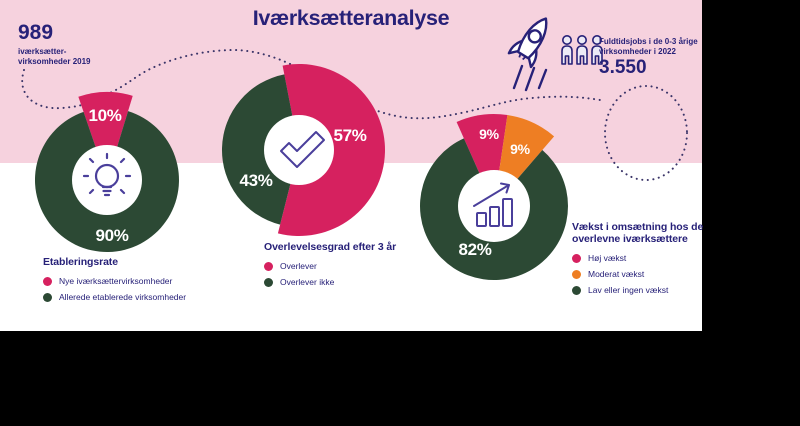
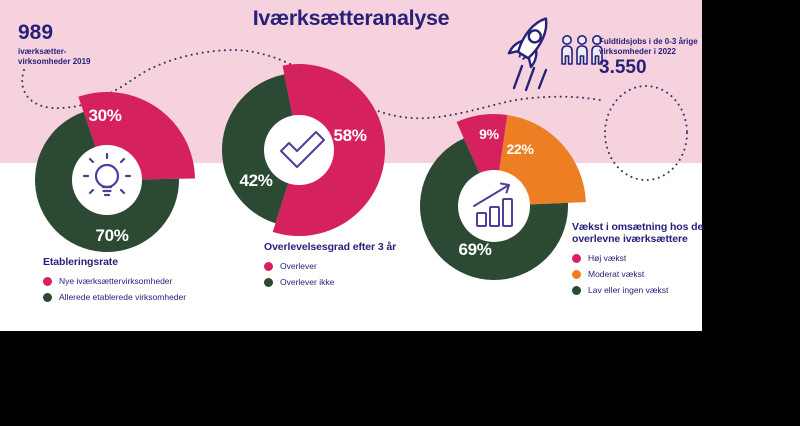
Etableringsrate/Nye iværksættervirksomheder: 10% -> 30%
Etableringsrate/Allerede etablerede virksomheder: 90% -> 70%
Overlevelsesgrad efter 3 år/Overlever: 57% -> 58%
Overlevelsesgrad efter 3 år/Overlever ikke: 43% -> 42%
Vækst i omsætning hos de overlevne iværksættere/Moderat vækst: 9% -> 22%
Vækst i omsætning hos de overlevne iværksættere/Lav eller ingen vækst: 82% -> 69%
